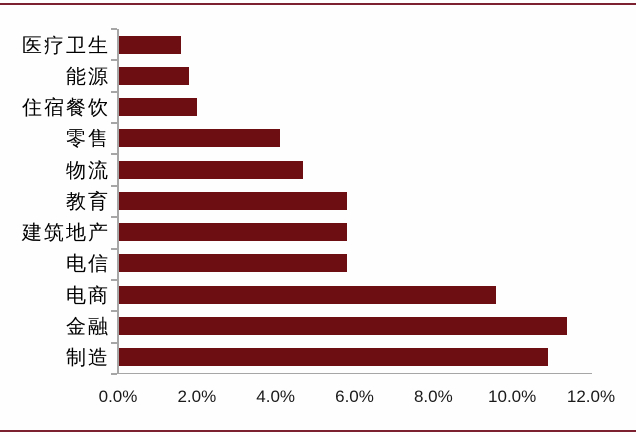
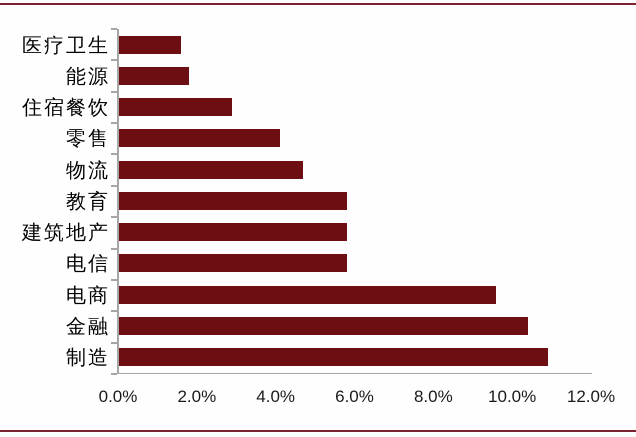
住宿餐饮: 2.0% -> 2.9%
金融: 11.4% -> 10.4%
